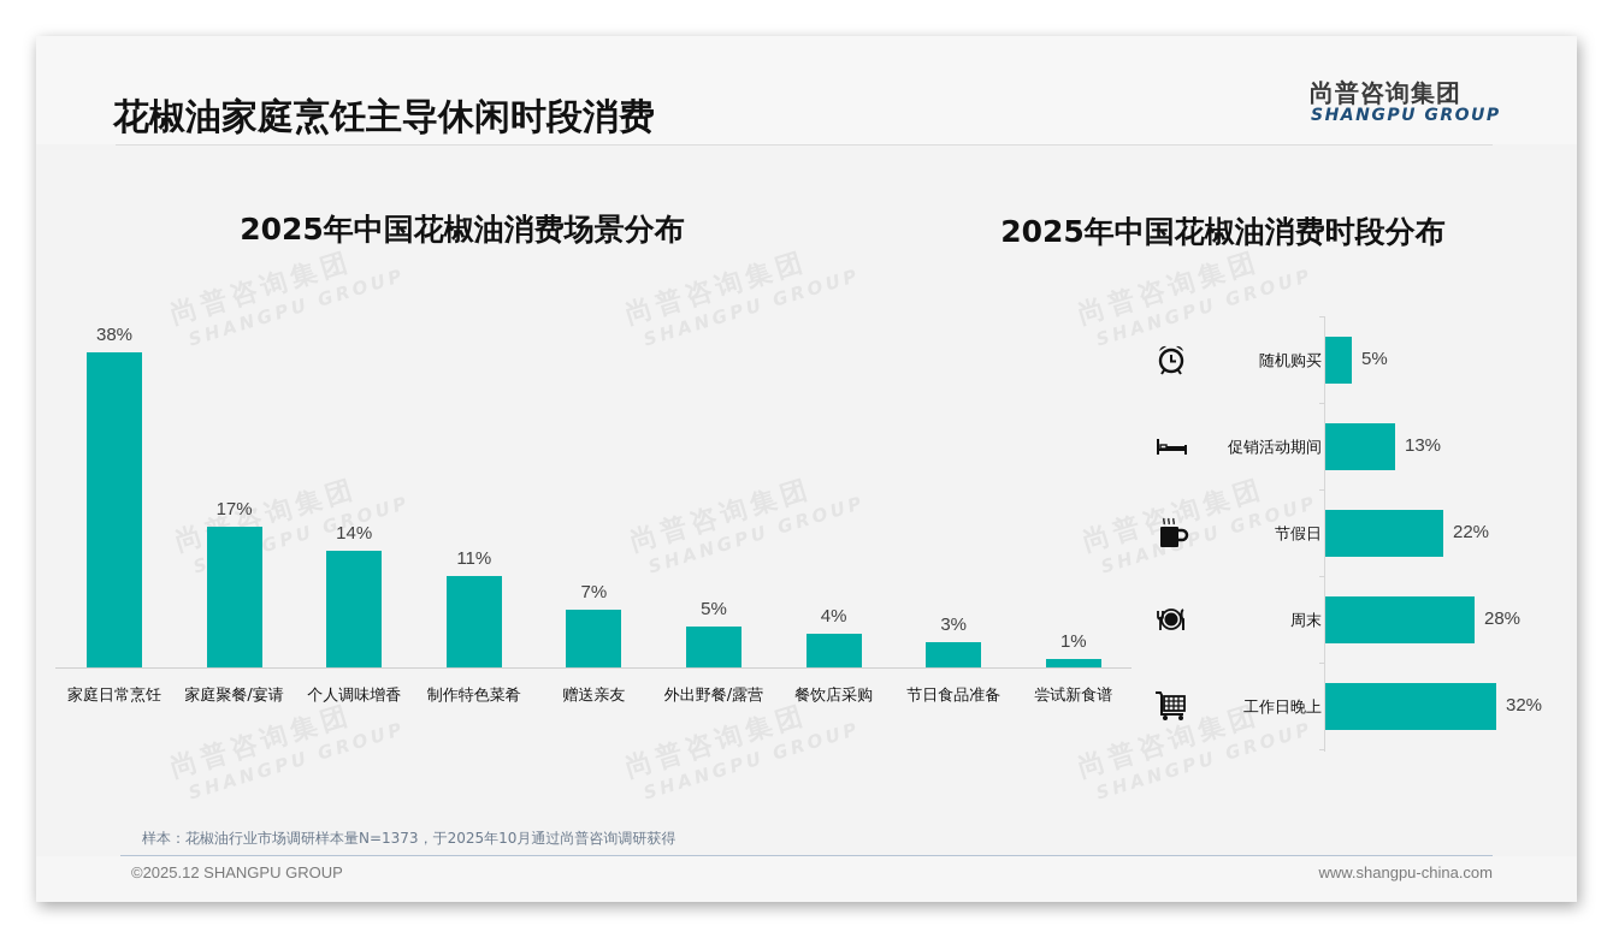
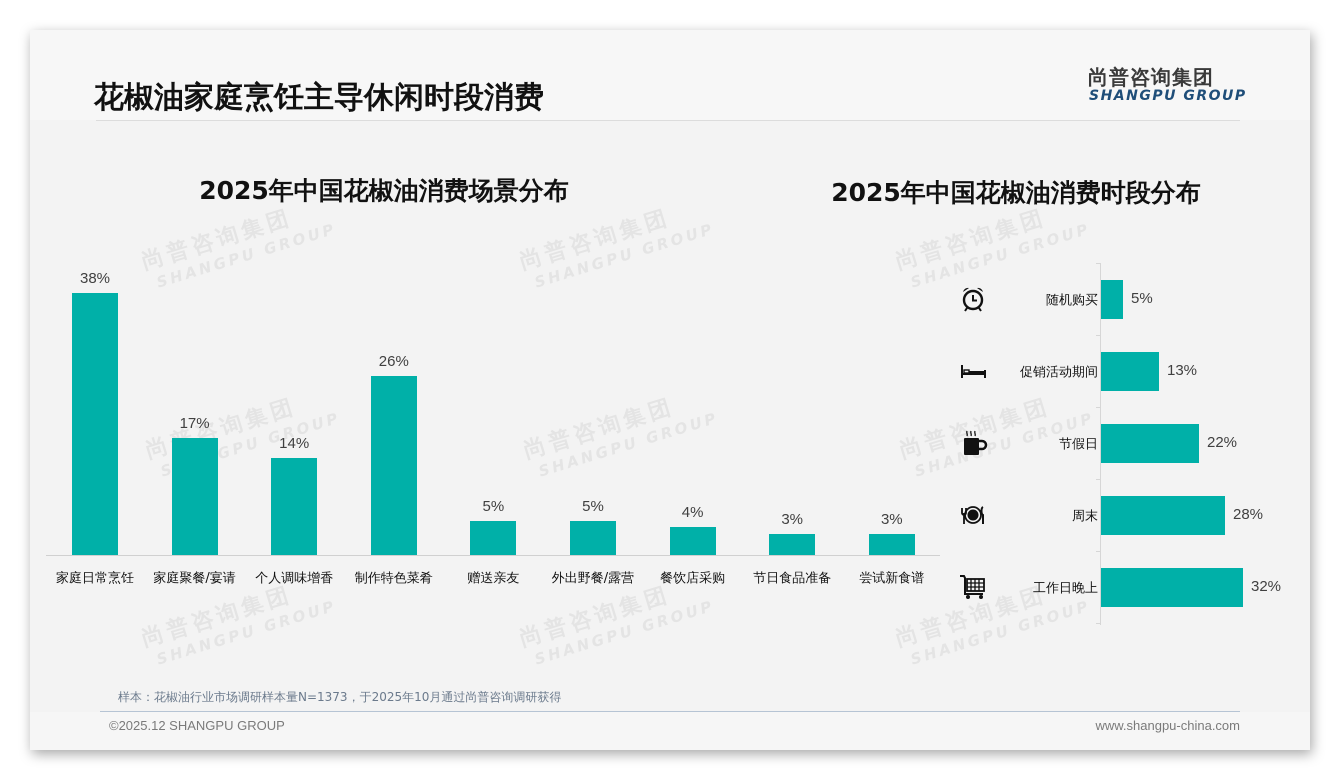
2025年中国花椒油消费场景分布/制作特色菜肴: 11% -> 26%
2025年中国花椒油消费场景分布/赠送亲友: 7% -> 5%
2025年中国花椒油消费场景分布/尝试新食谱: 1% -> 3%
